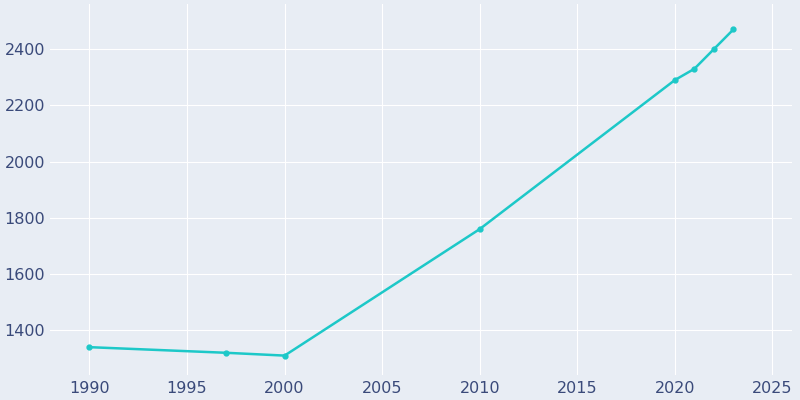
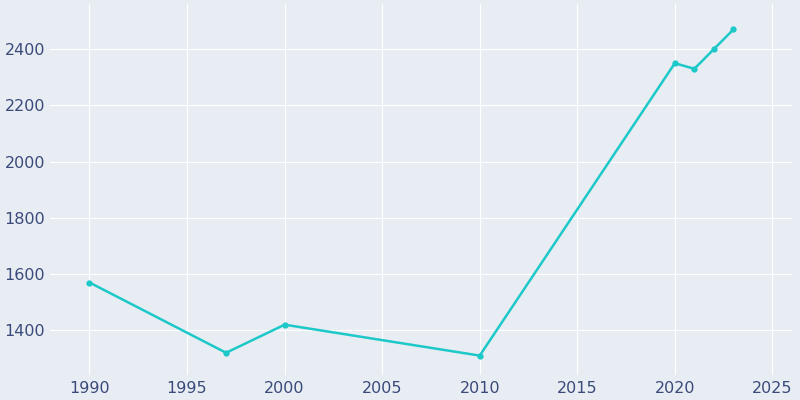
1990: 1340 -> 1570
2000: 1310 -> 1420
2010: 1760 -> 1310
2020: 2290 -> 2350
